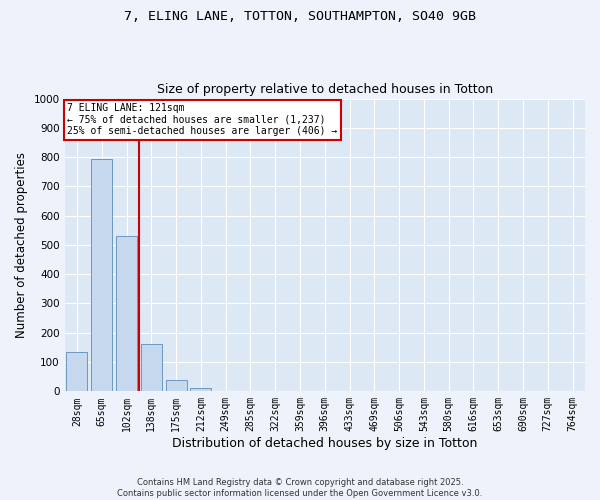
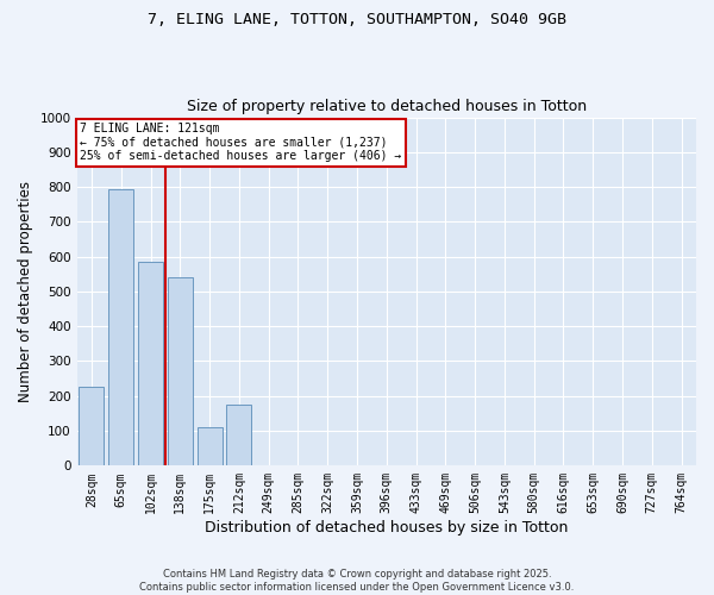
28sqm: 135 -> 225
102sqm: 530 -> 585
138sqm: 163 -> 540
175sqm: 38 -> 110
212sqm: 10 -> 175
